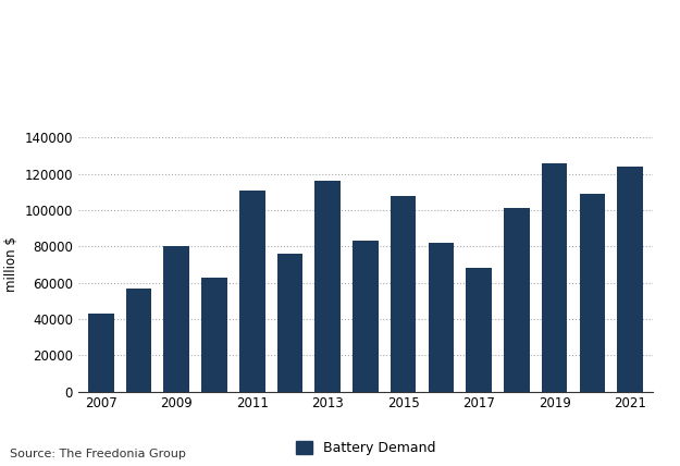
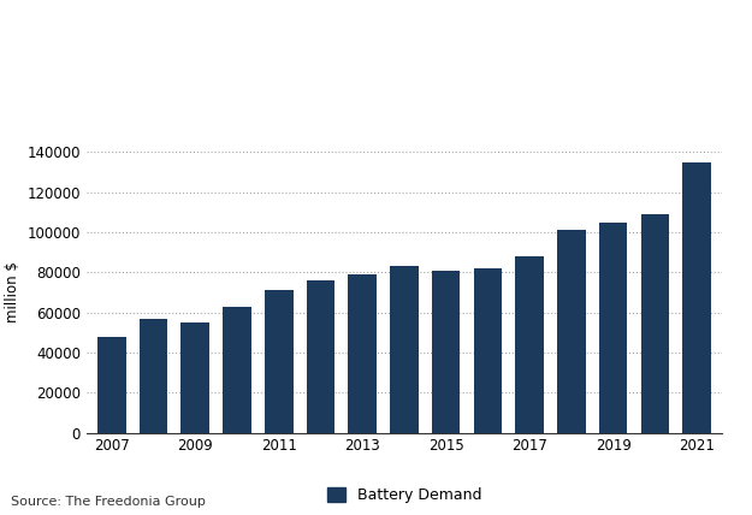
2007: 43000 -> 48000
2009: 80000 -> 55000
2011: 111000 -> 71000
2013: 116000 -> 79000
2015: 108000 -> 81000
2017: 68000 -> 88000
2019: 126000 -> 105000
2021: 124000 -> 135000
